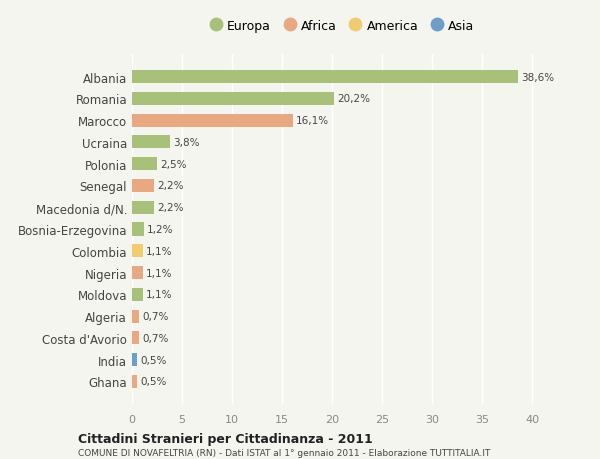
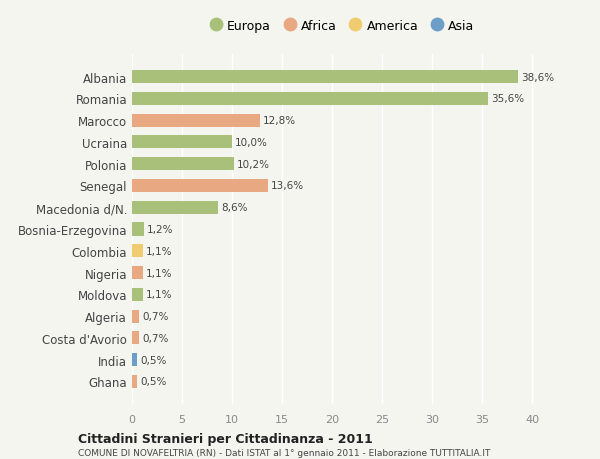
Romania: 20,2% -> 35,6%
Marocco: 16,1% -> 12,8%
Ucraina: 3,8% -> 10,0%
Polonia: 2,5% -> 10,2%
Senegal: 2,2% -> 13,6%
Macedonia d/N.: 2,2% -> 8,6%
